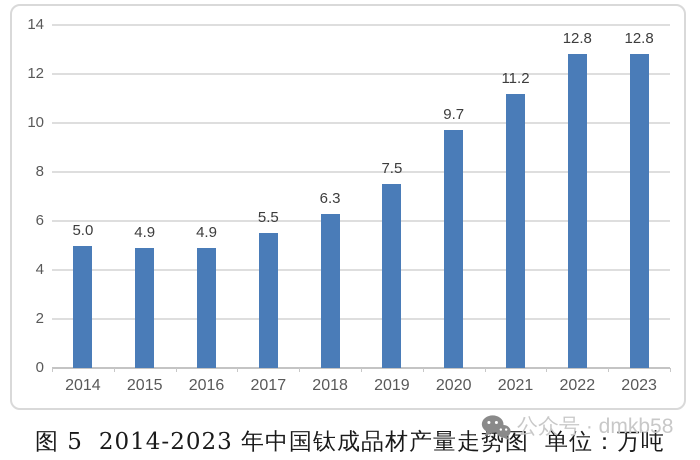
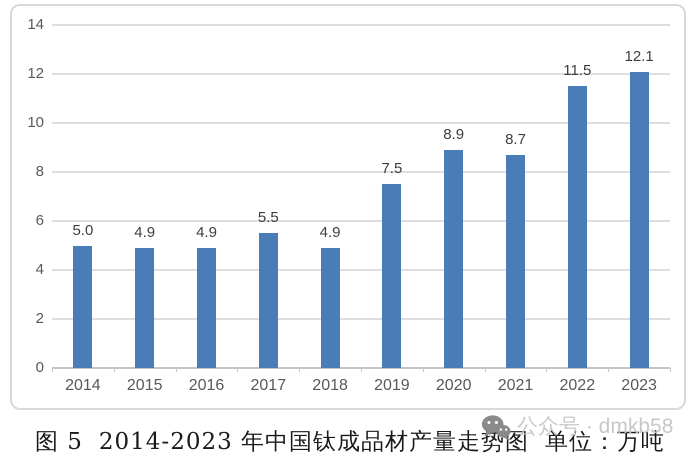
2018: 6.3 -> 4.9
2020: 9.7 -> 8.9
2021: 11.2 -> 8.7
2022: 12.8 -> 11.5
2023: 12.8 -> 12.1
